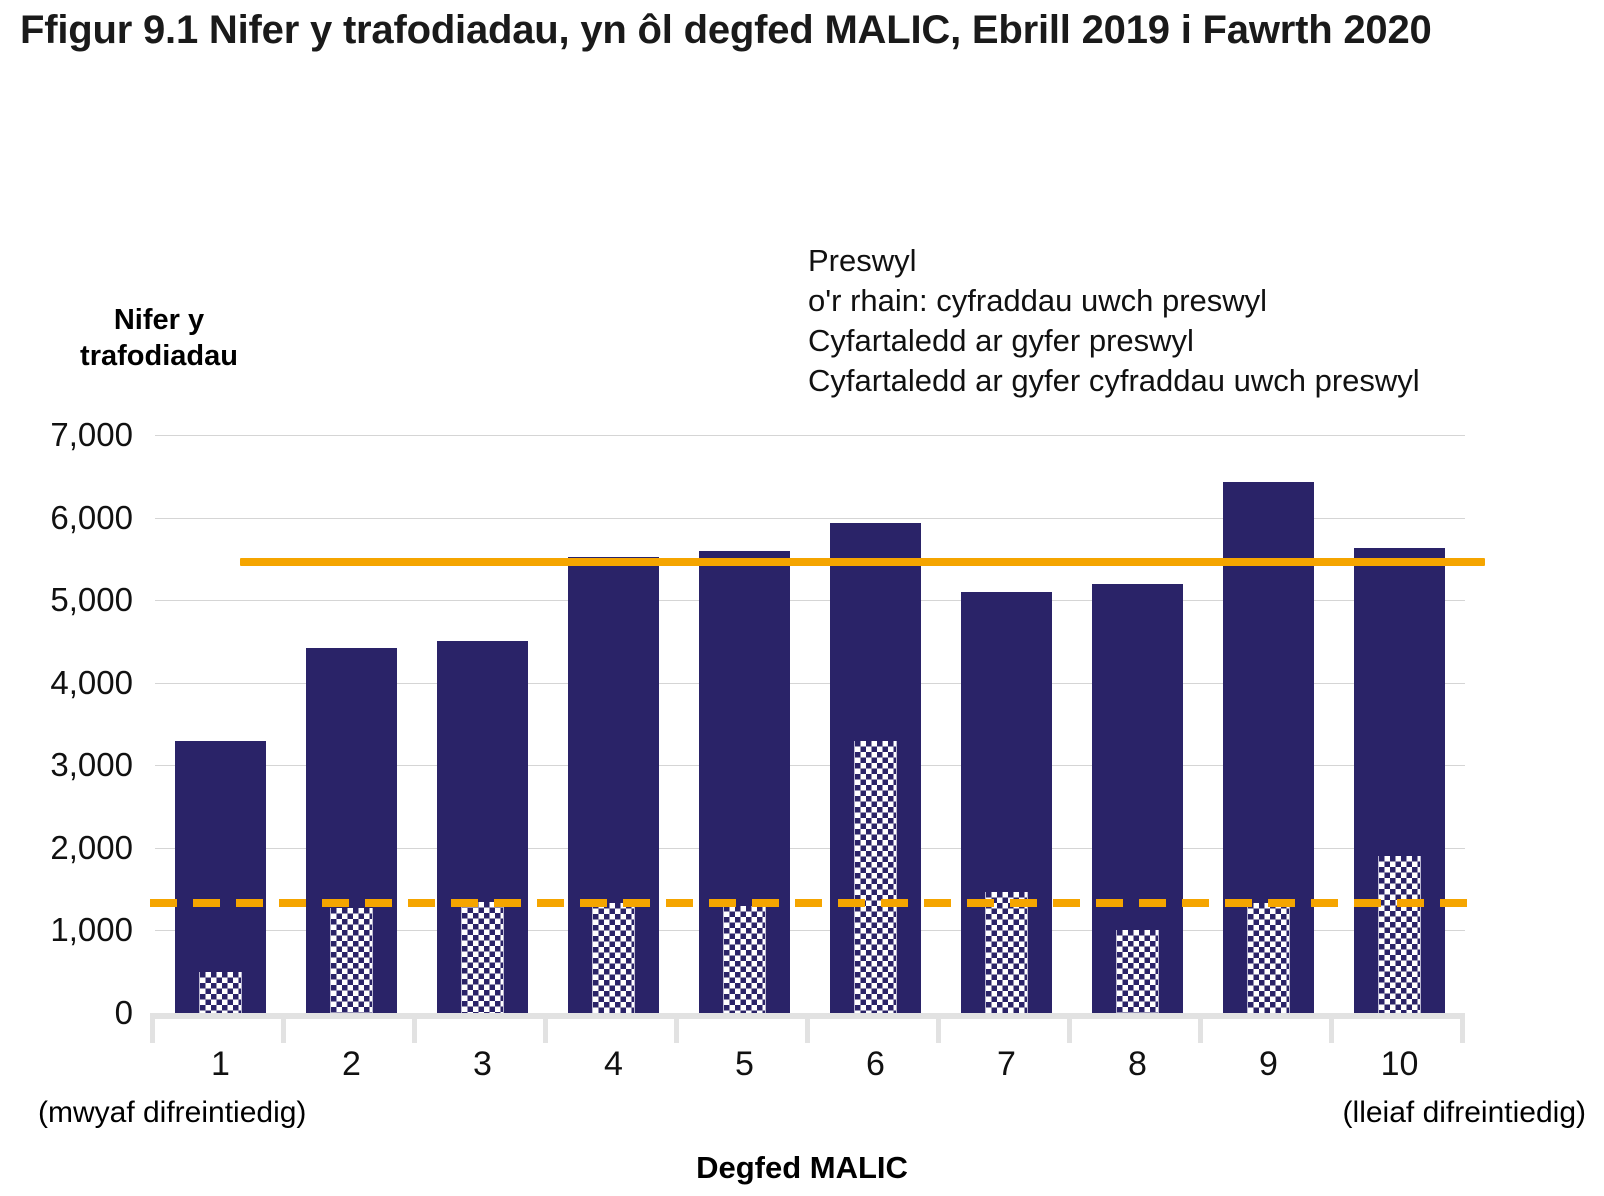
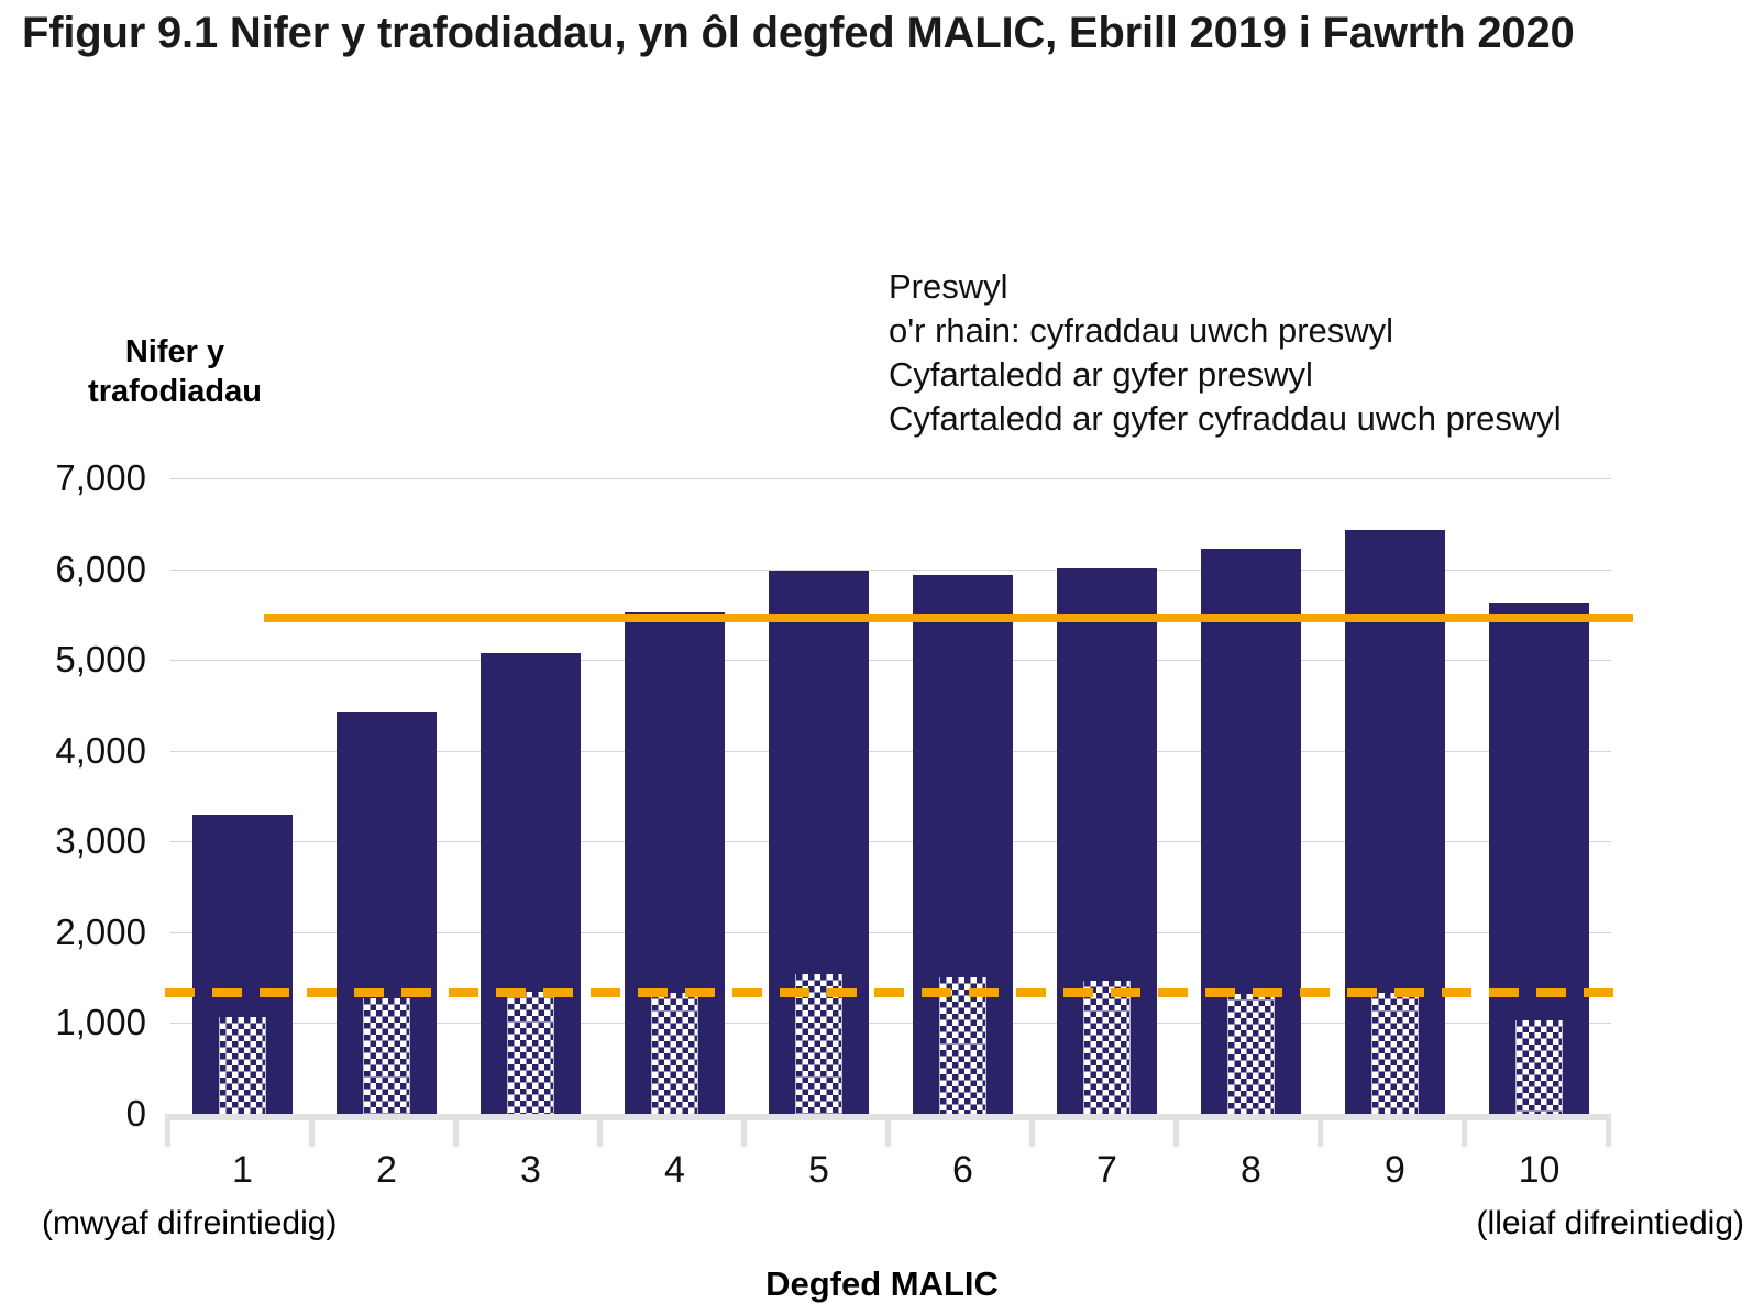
o'r rhain: cyfraddau uwch preswyl/1: 500 -> 1100
Preswyl/3: 4500 -> 5100
Preswyl/5: 5600 -> 6000
o'r rhain: cyfraddau uwch preswyl/5: 1300 -> 1500
o'r rhain: cyfraddau uwch preswyl/6: 3300 -> 1500
Preswyl/7: 5100 -> 6000
Preswyl/8: 5200 -> 6200
o'r rhain: cyfraddau uwch preswyl/8: 1000 -> 1300
o'r rhain: cyfraddau uwch preswyl/10: 1900 -> 1000
